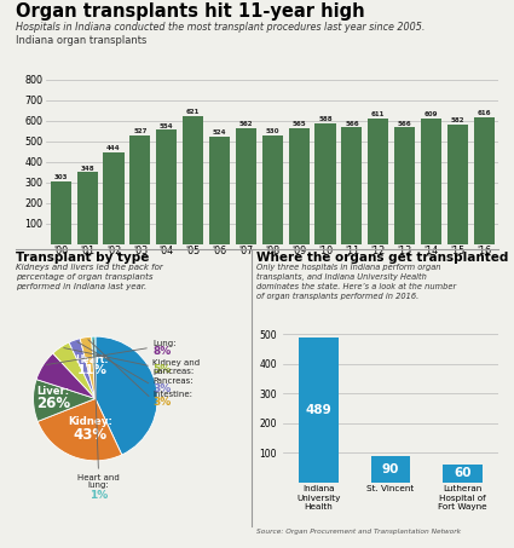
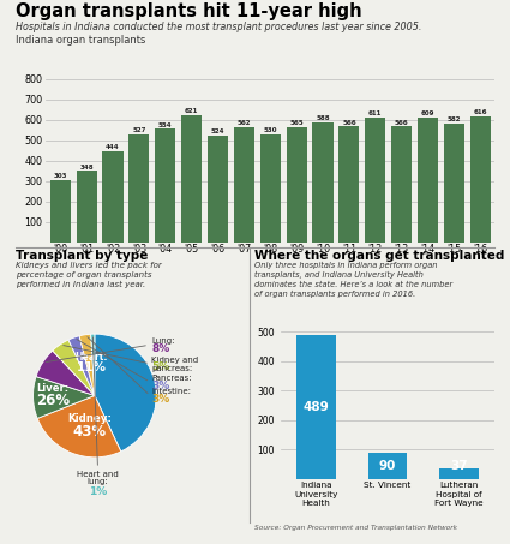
Lutheran Hospital of Fort Wayne: 60 -> 37
